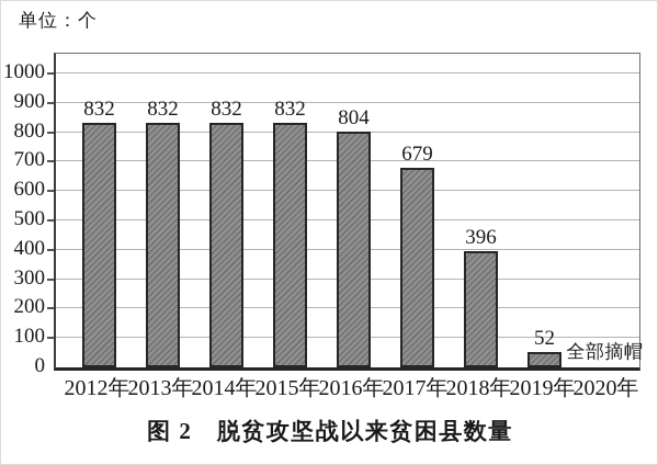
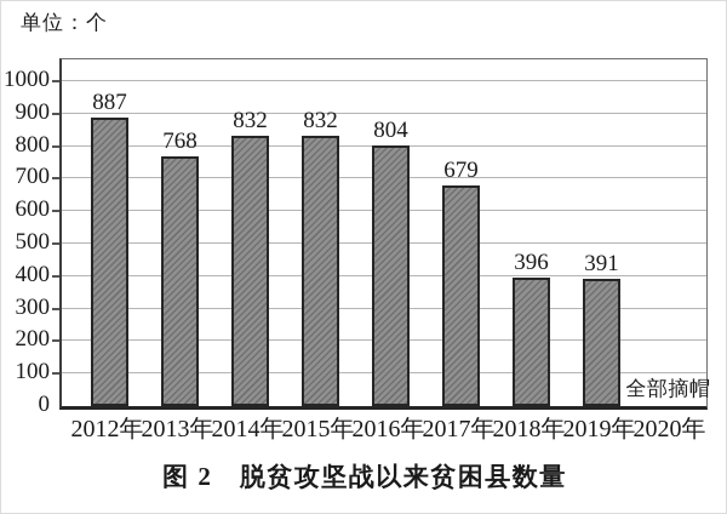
2012年: 832 -> 887
2013年: 832 -> 768
2019年: 52 -> 391
